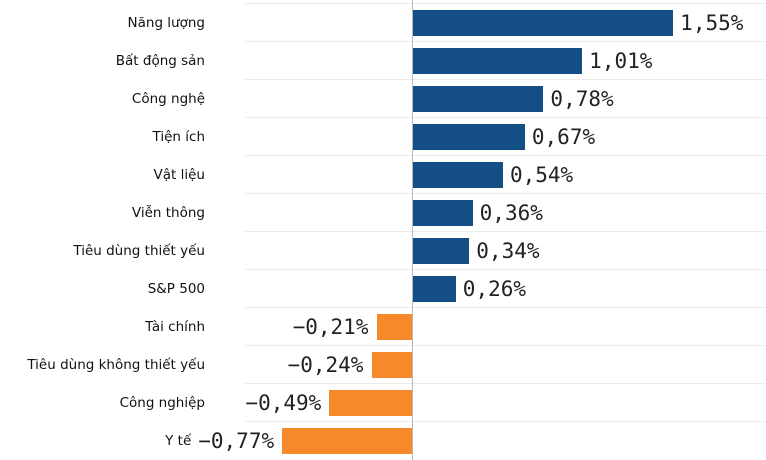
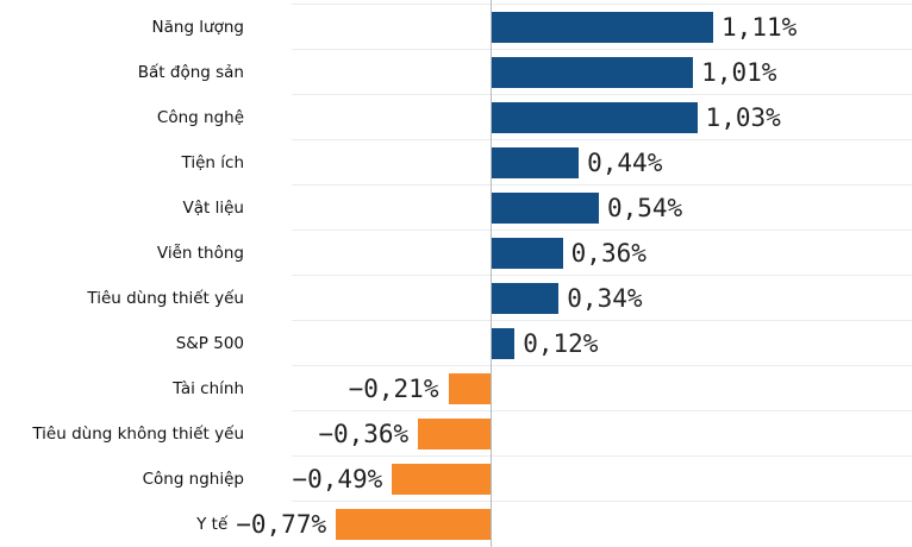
Năng lượng: 1,55% -> 1,11%
Công nghệ: 0,78% -> 1,03%
Tiện ích: 0,67% -> 0,44%
S&P 500: 0,26% -> 0,12%
Tiêu dùng không thiết yếu: −0,24% -> −0,36%
